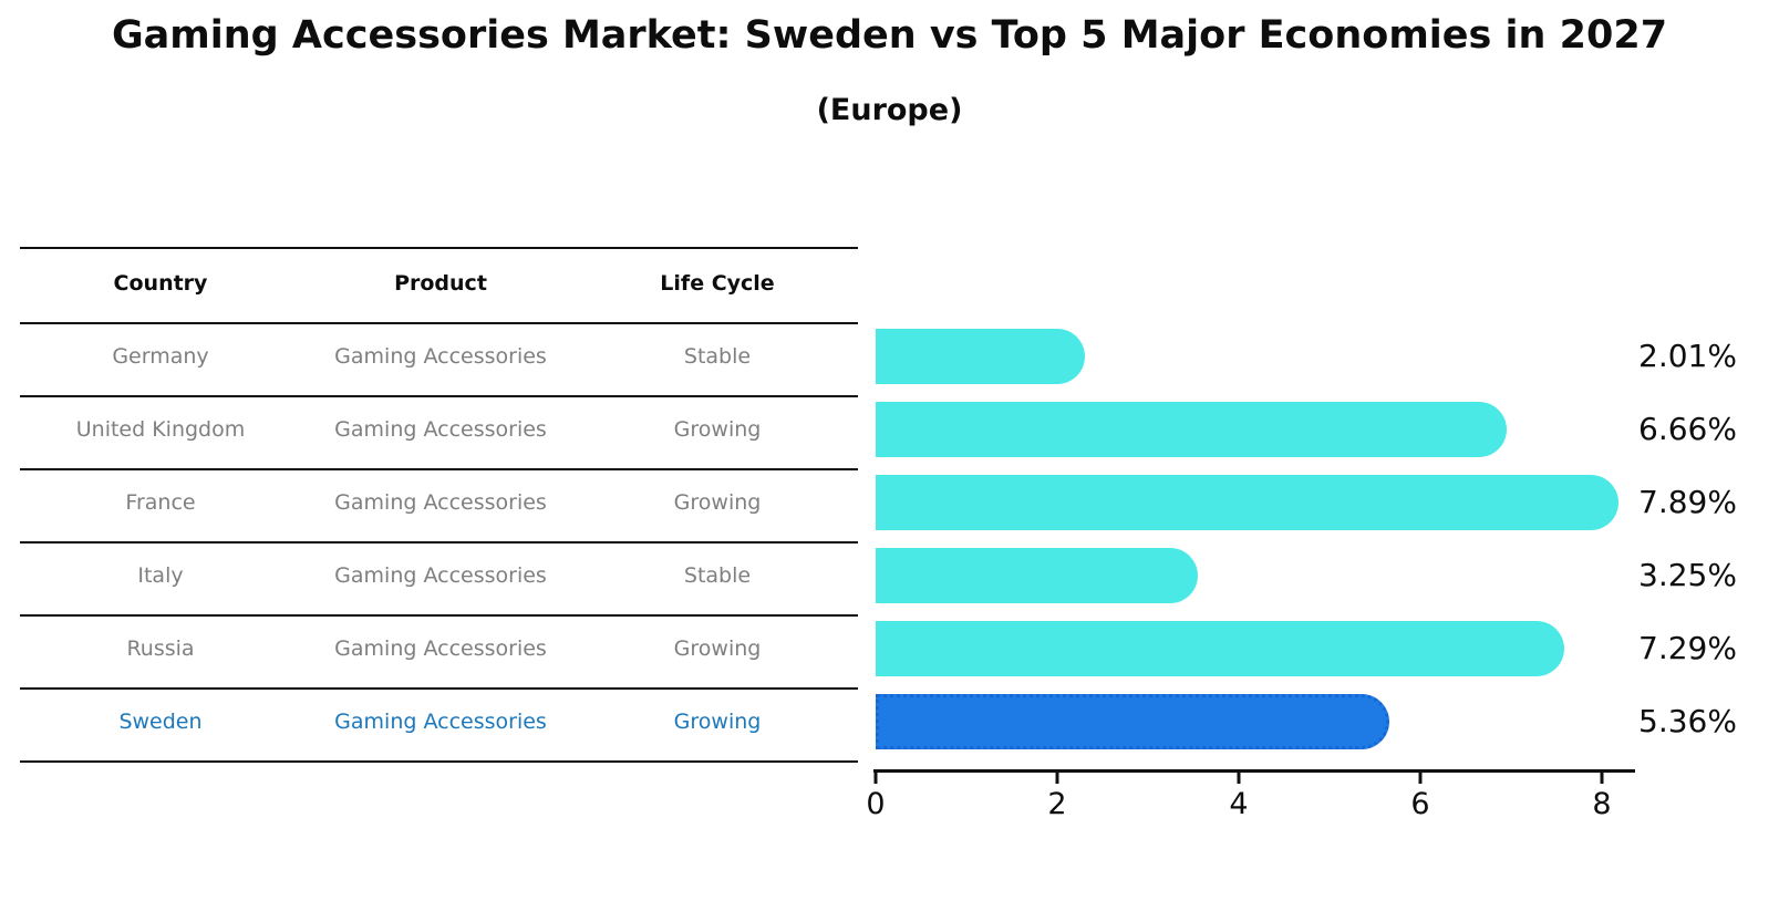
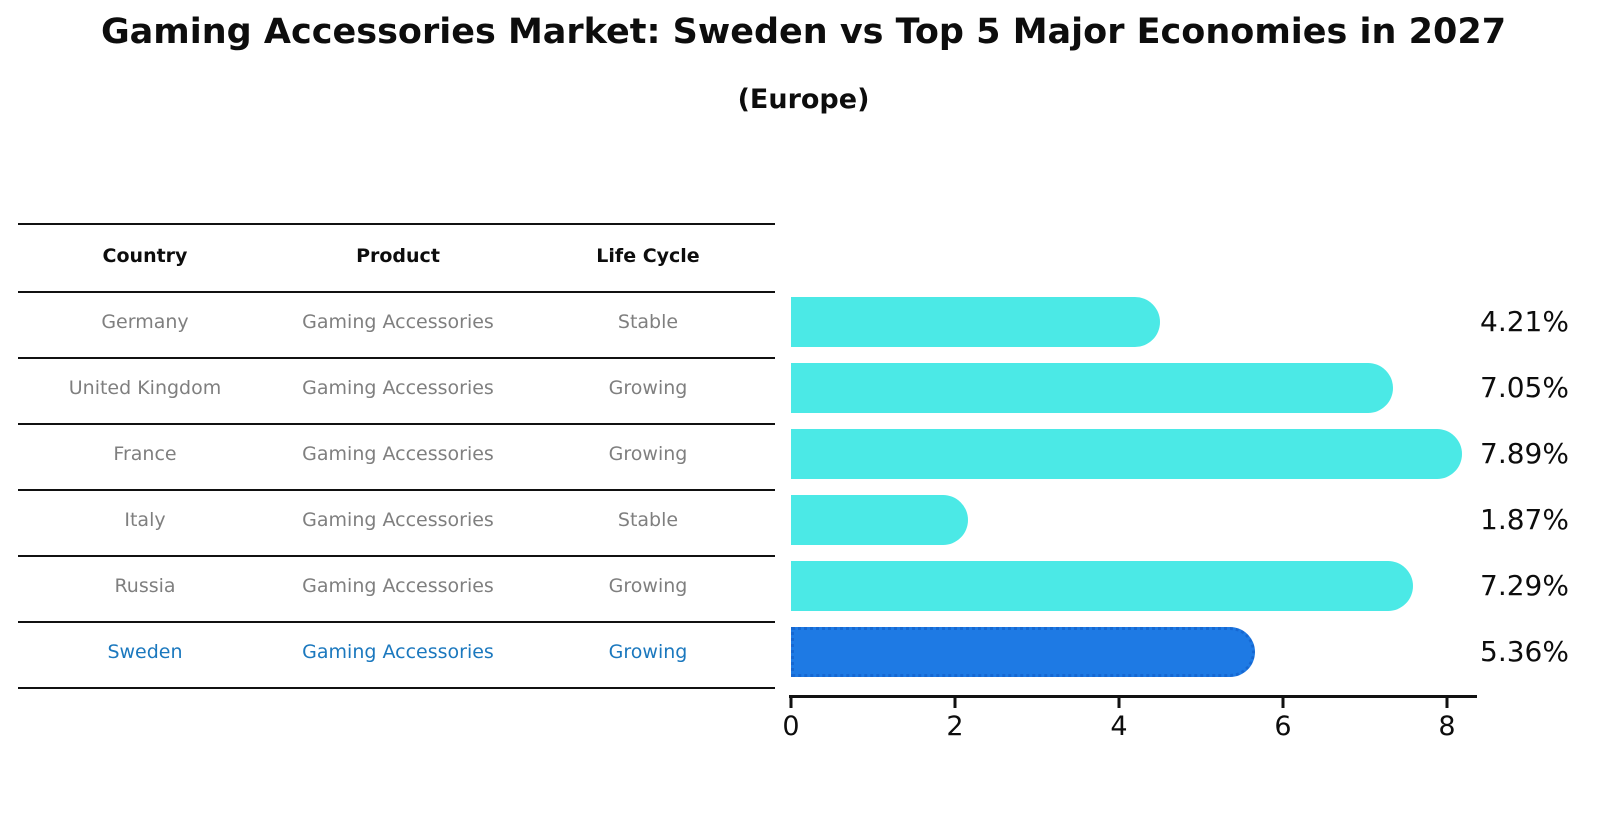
Germany: 2.01% -> 4.21%
United Kingdom: 6.66% -> 7.05%
Italy: 3.25% -> 1.87%
